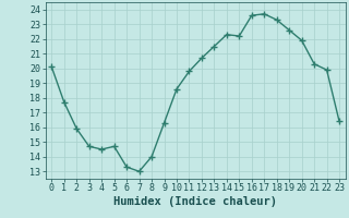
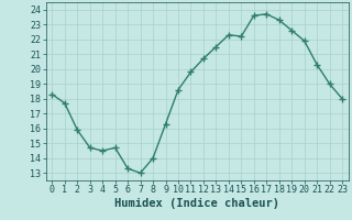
0: 20.1 -> 18.3
22: 19.9 -> 19.0
23: 16.4 -> 18.0
